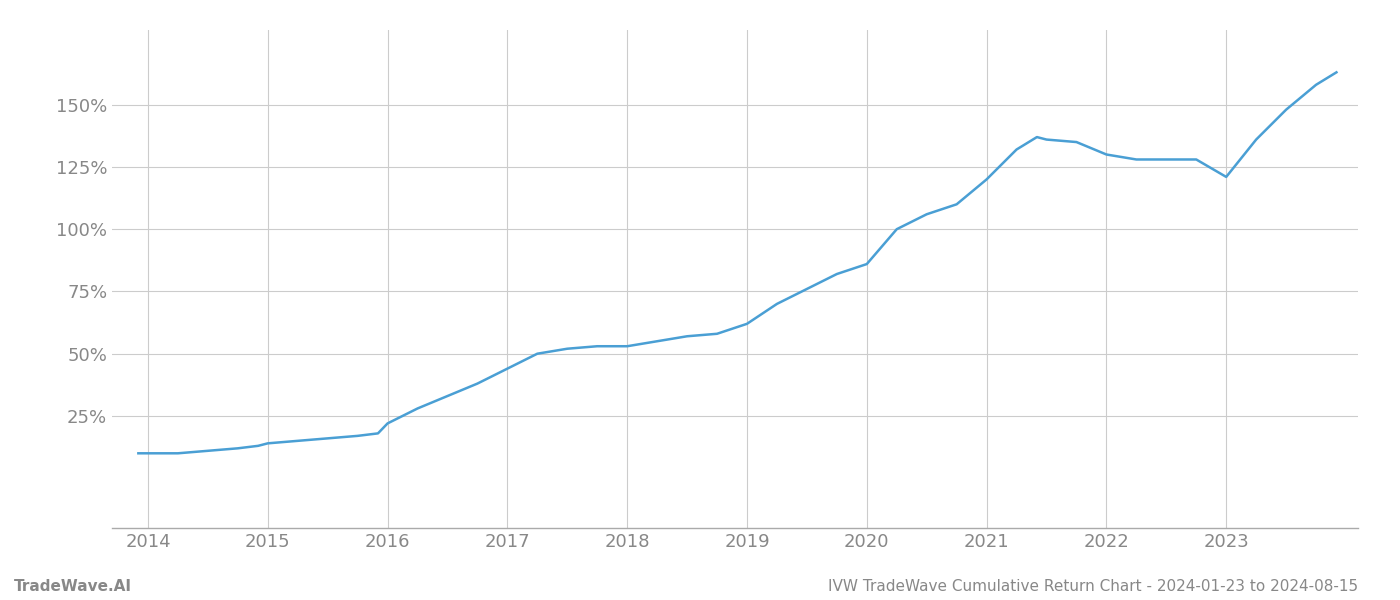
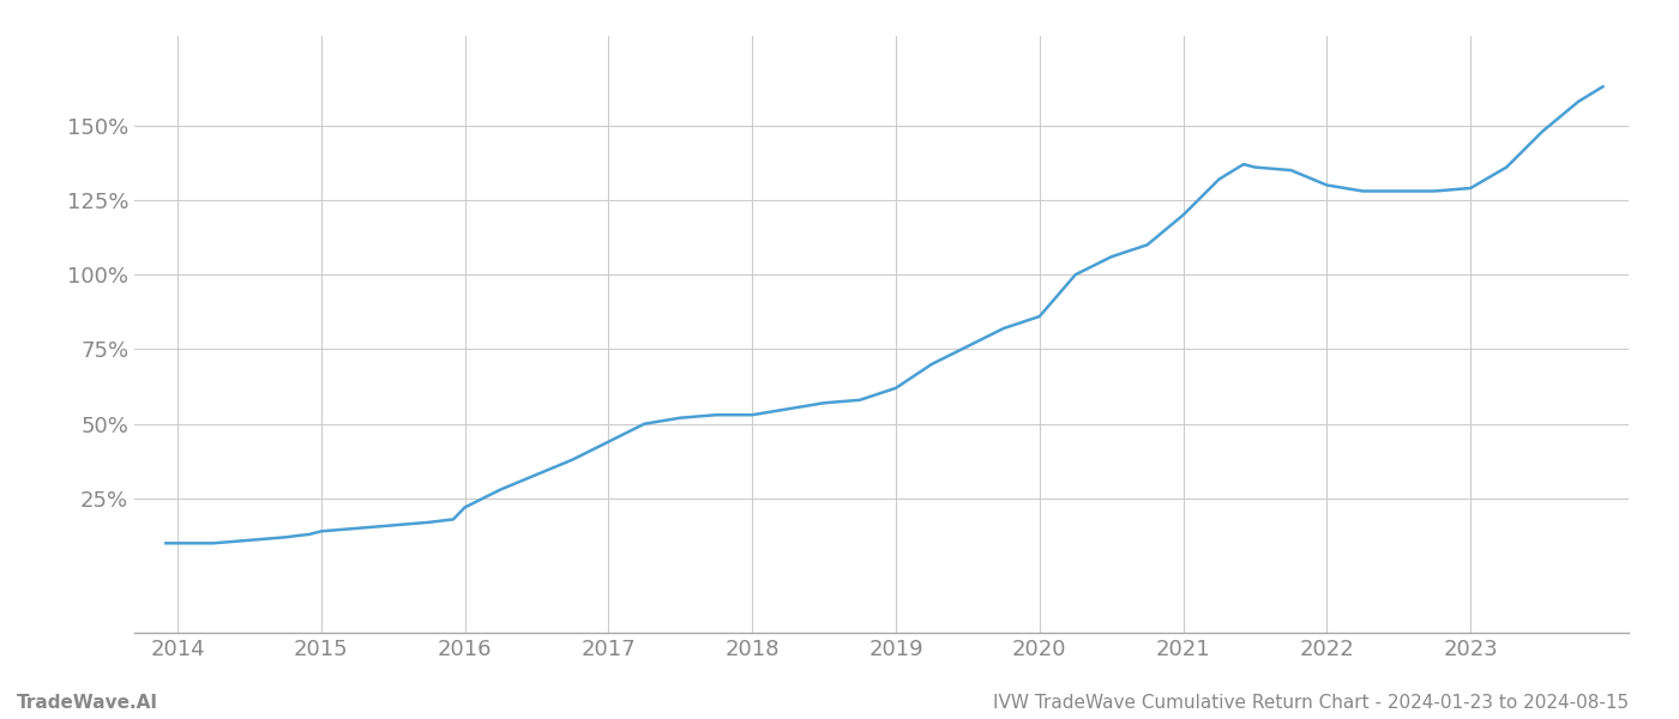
2023: 121% -> 129%
